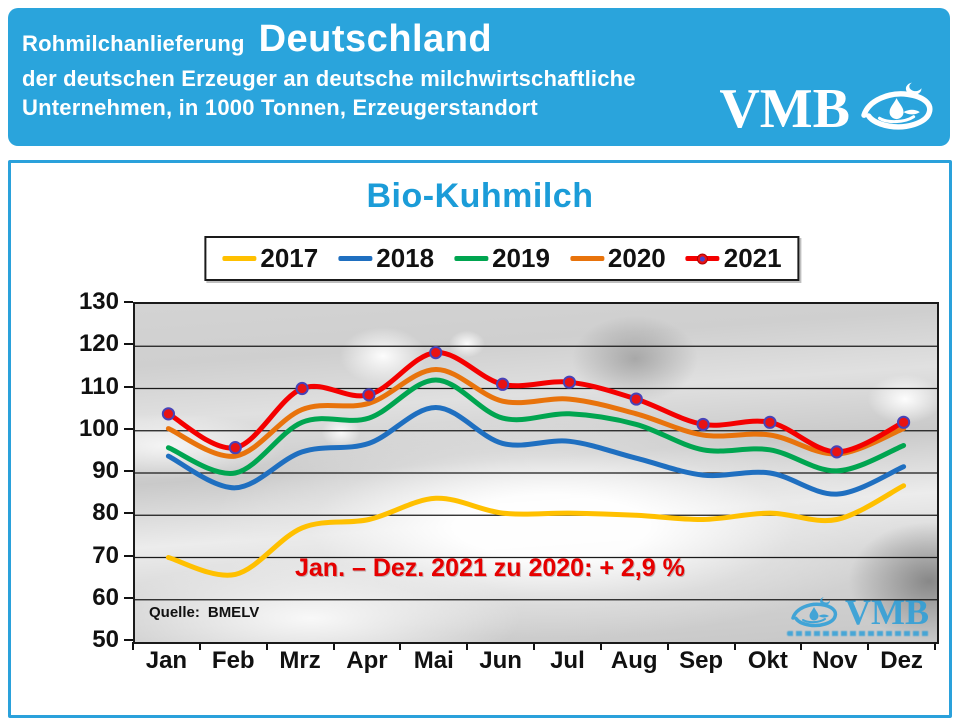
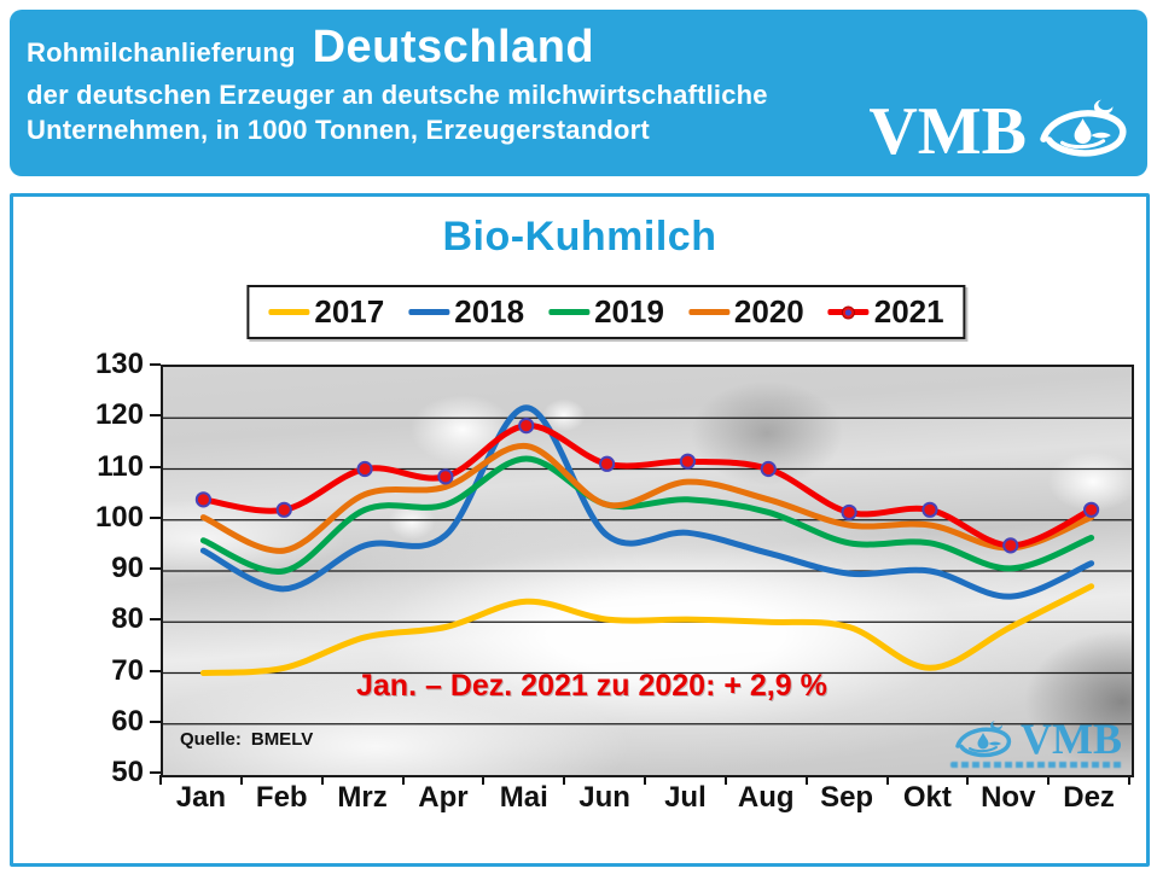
2017/Feb: 66 -> 71
2021/Feb: 96 -> 102
2018/Mai: 106 -> 122
2020/Jun: 107 -> 103
2021/Aug: 108 -> 110
2017/Okt: 80 -> 71
